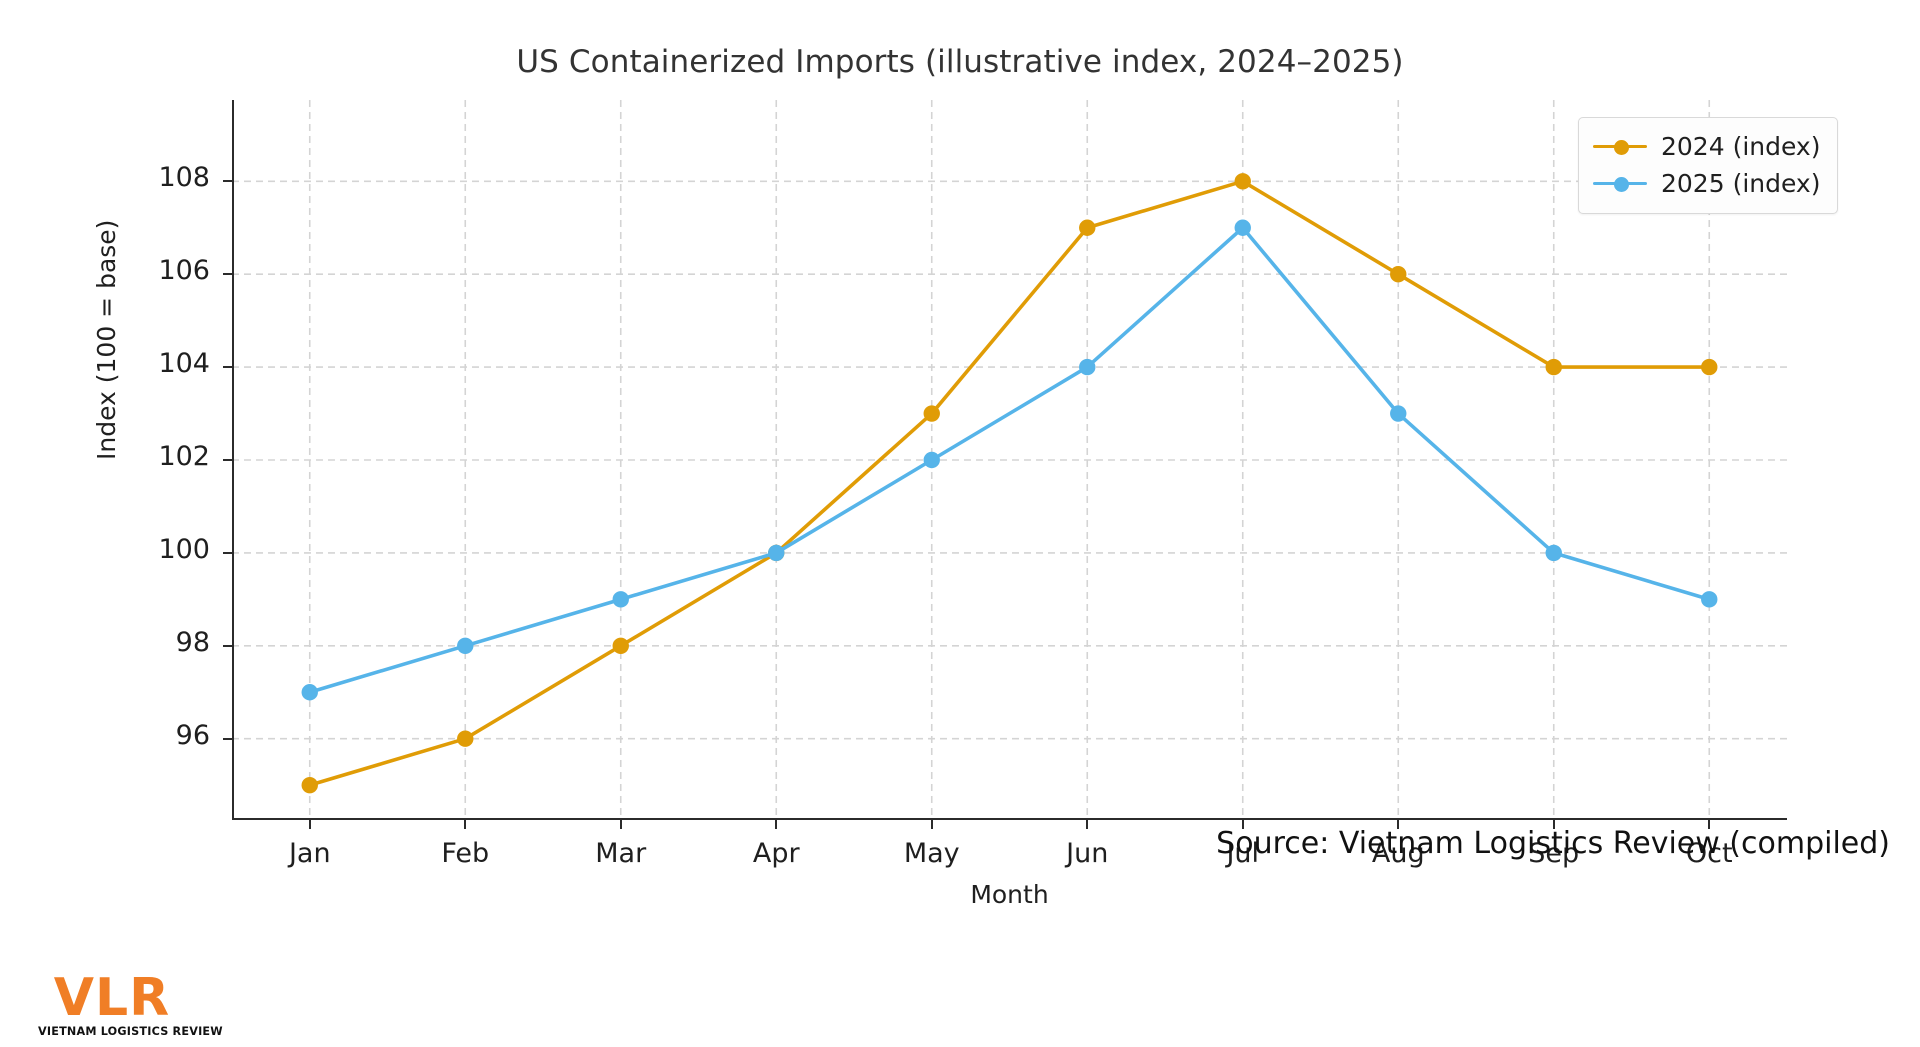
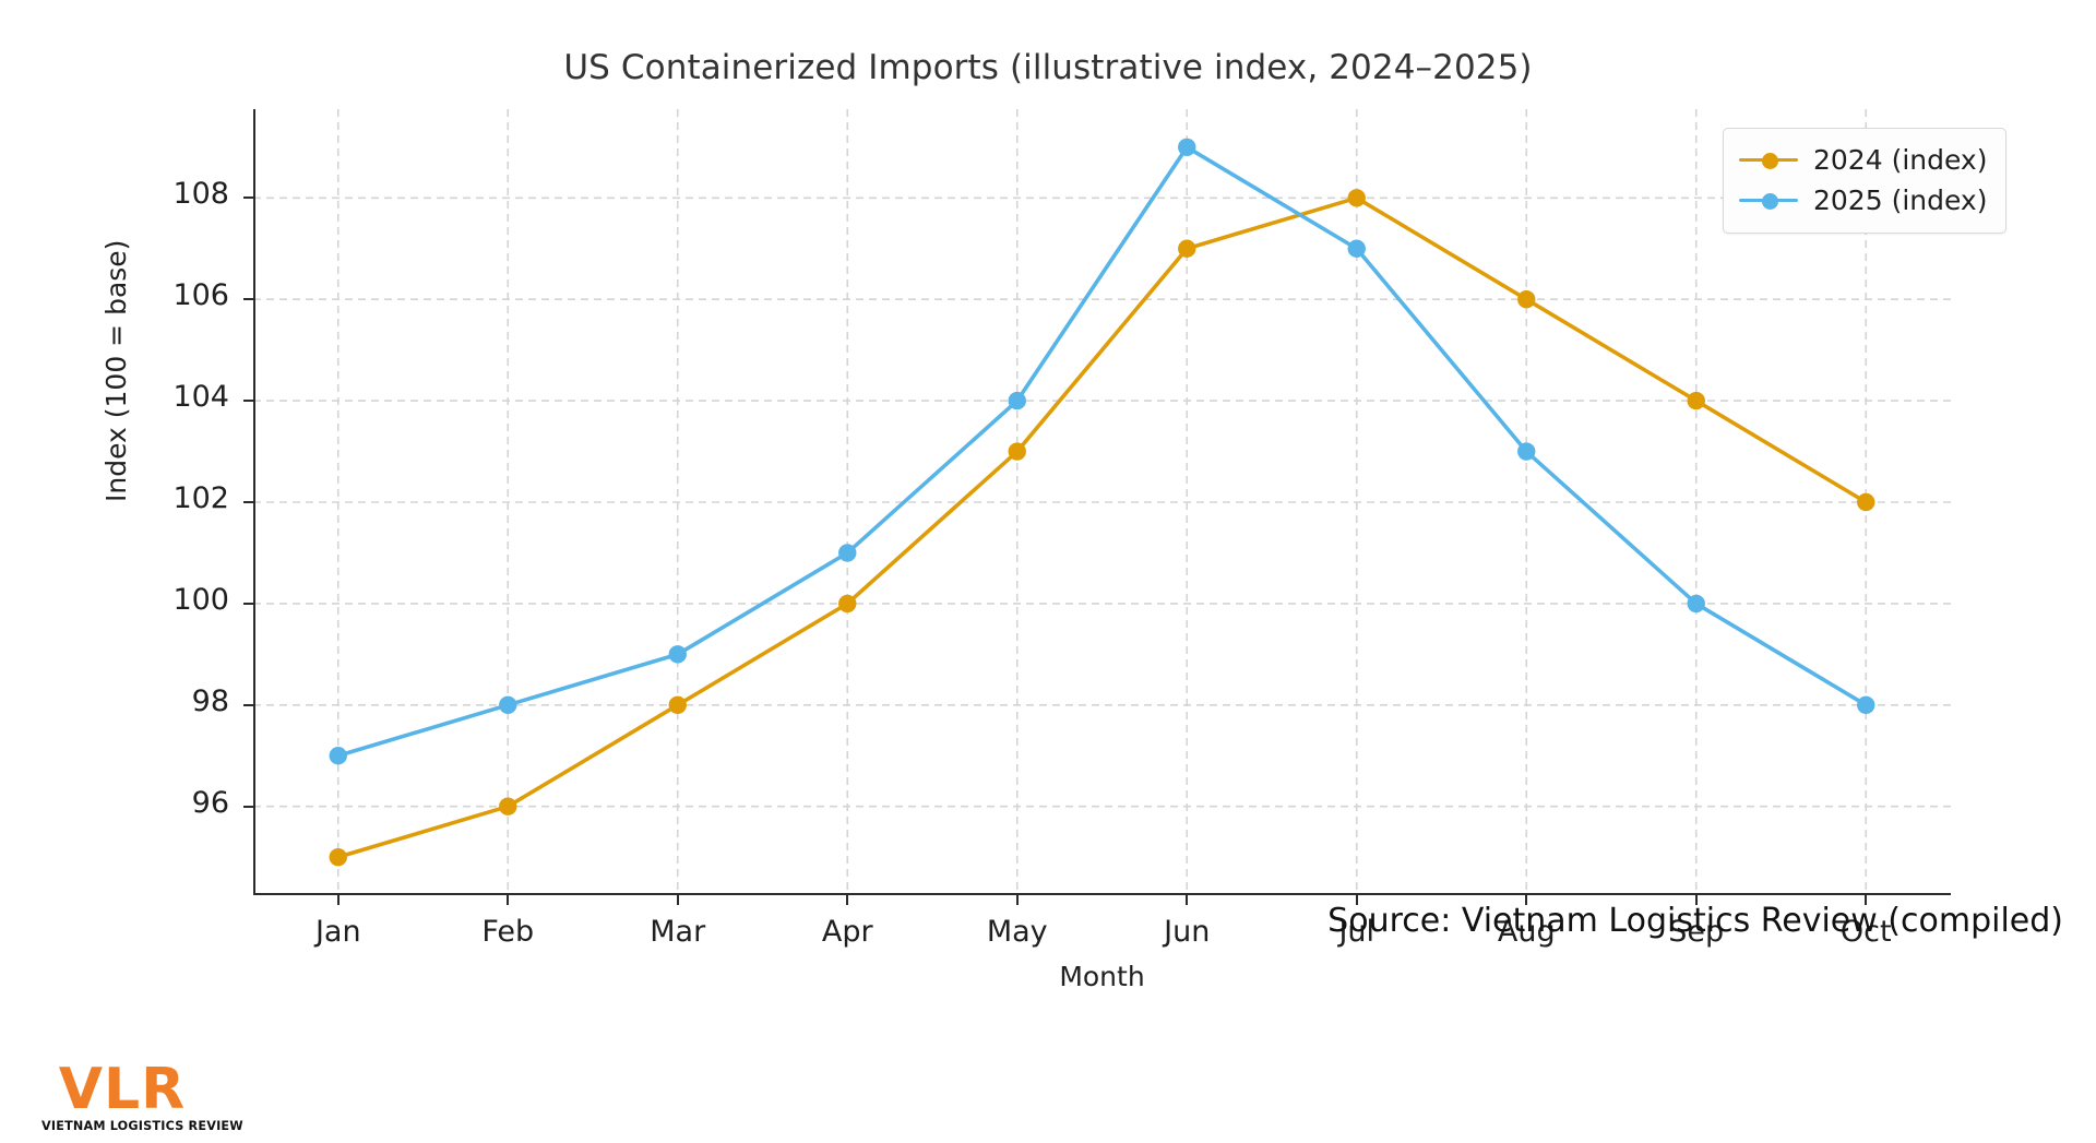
2025 (index)/Apr: 100 -> 101
2025 (index)/May: 102 -> 104
2025 (index)/Jun: 104 -> 109
2024 (index)/Oct: 104 -> 102
2025 (index)/Oct: 99 -> 98
